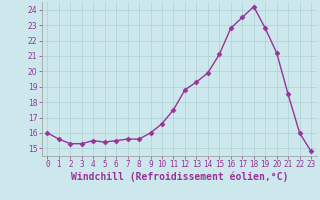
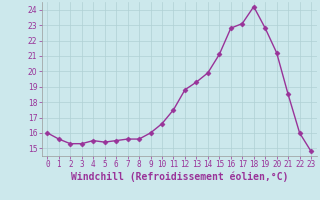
17: 23.5 -> 23.1
